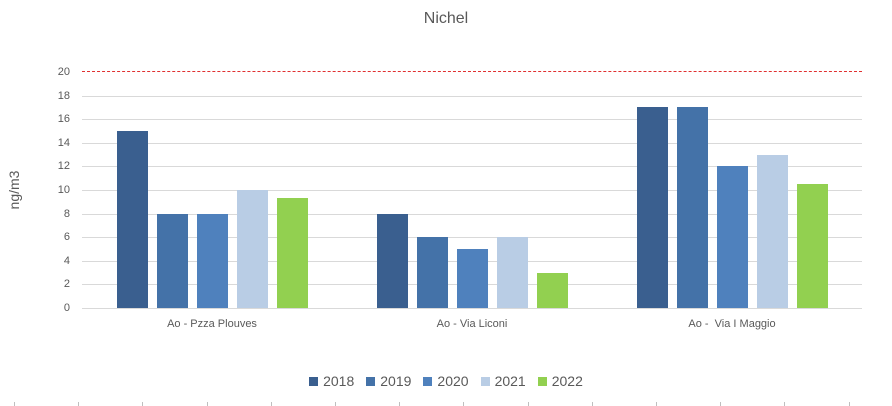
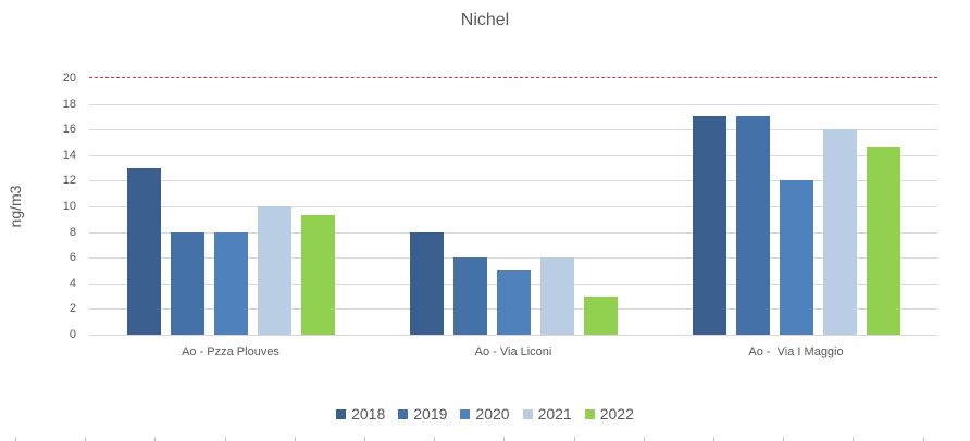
2018/Ao - Pzza Plouves: 15 -> 13
2021/Ao - Via I Maggio: 13 -> 16
2022/Ao - Via I Maggio: 10.5 -> 14.7
